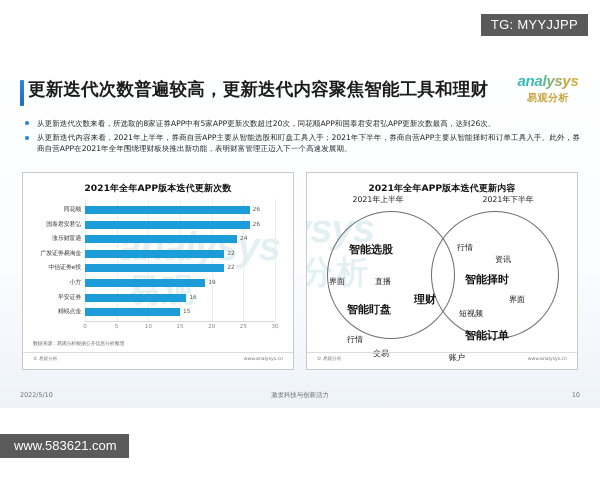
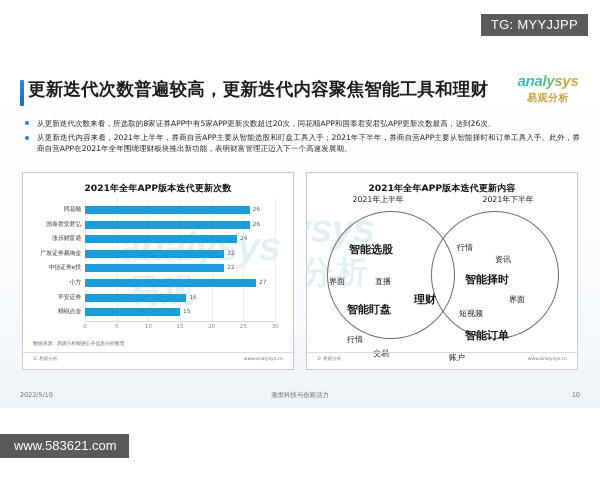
小方: 19 -> 27
